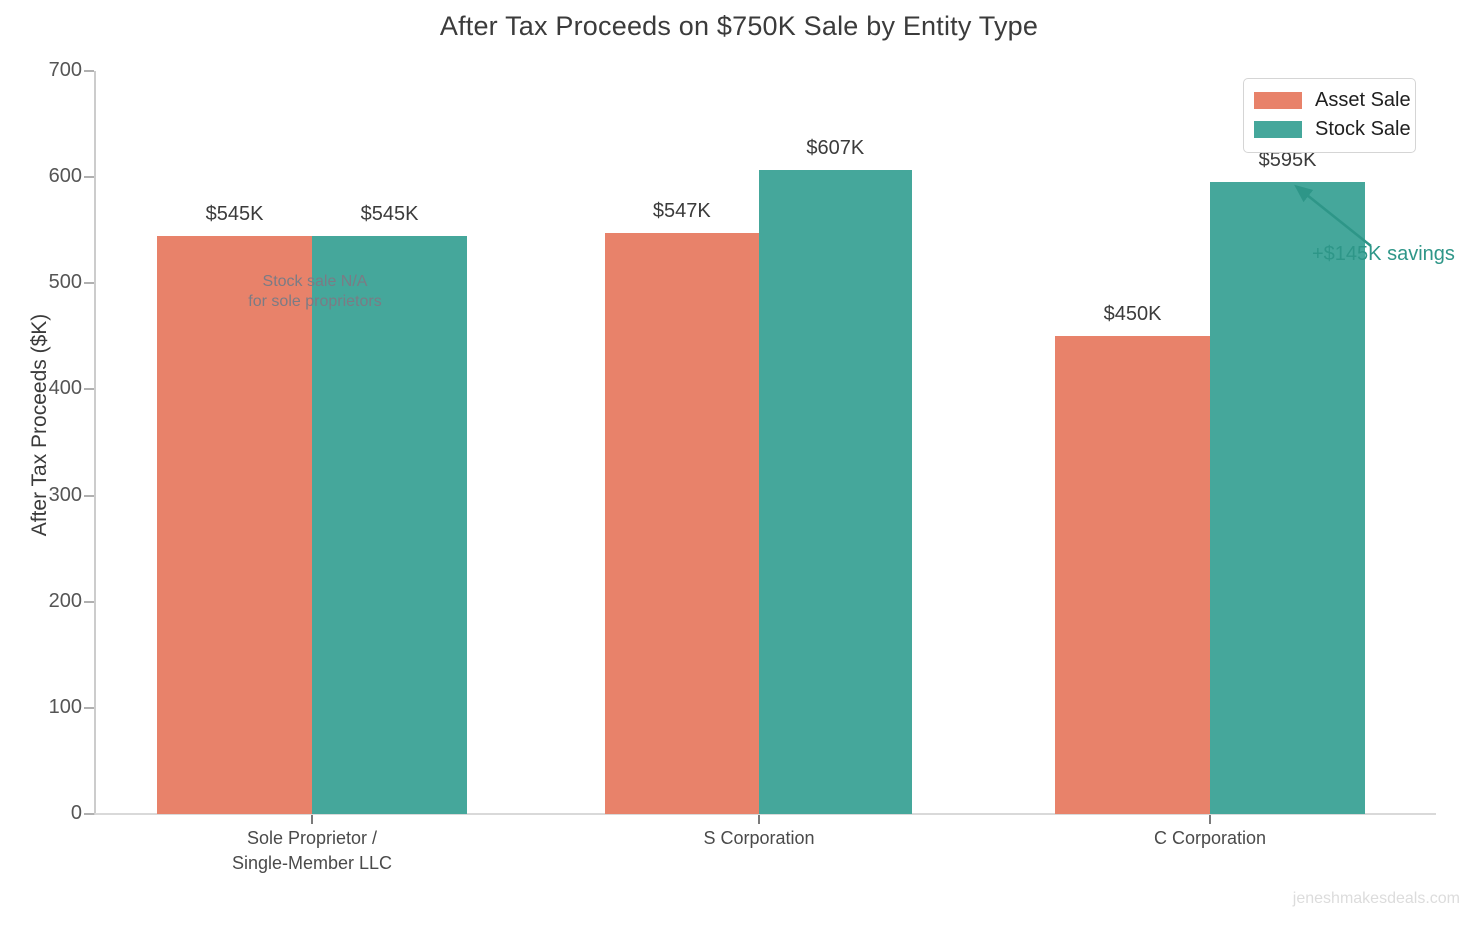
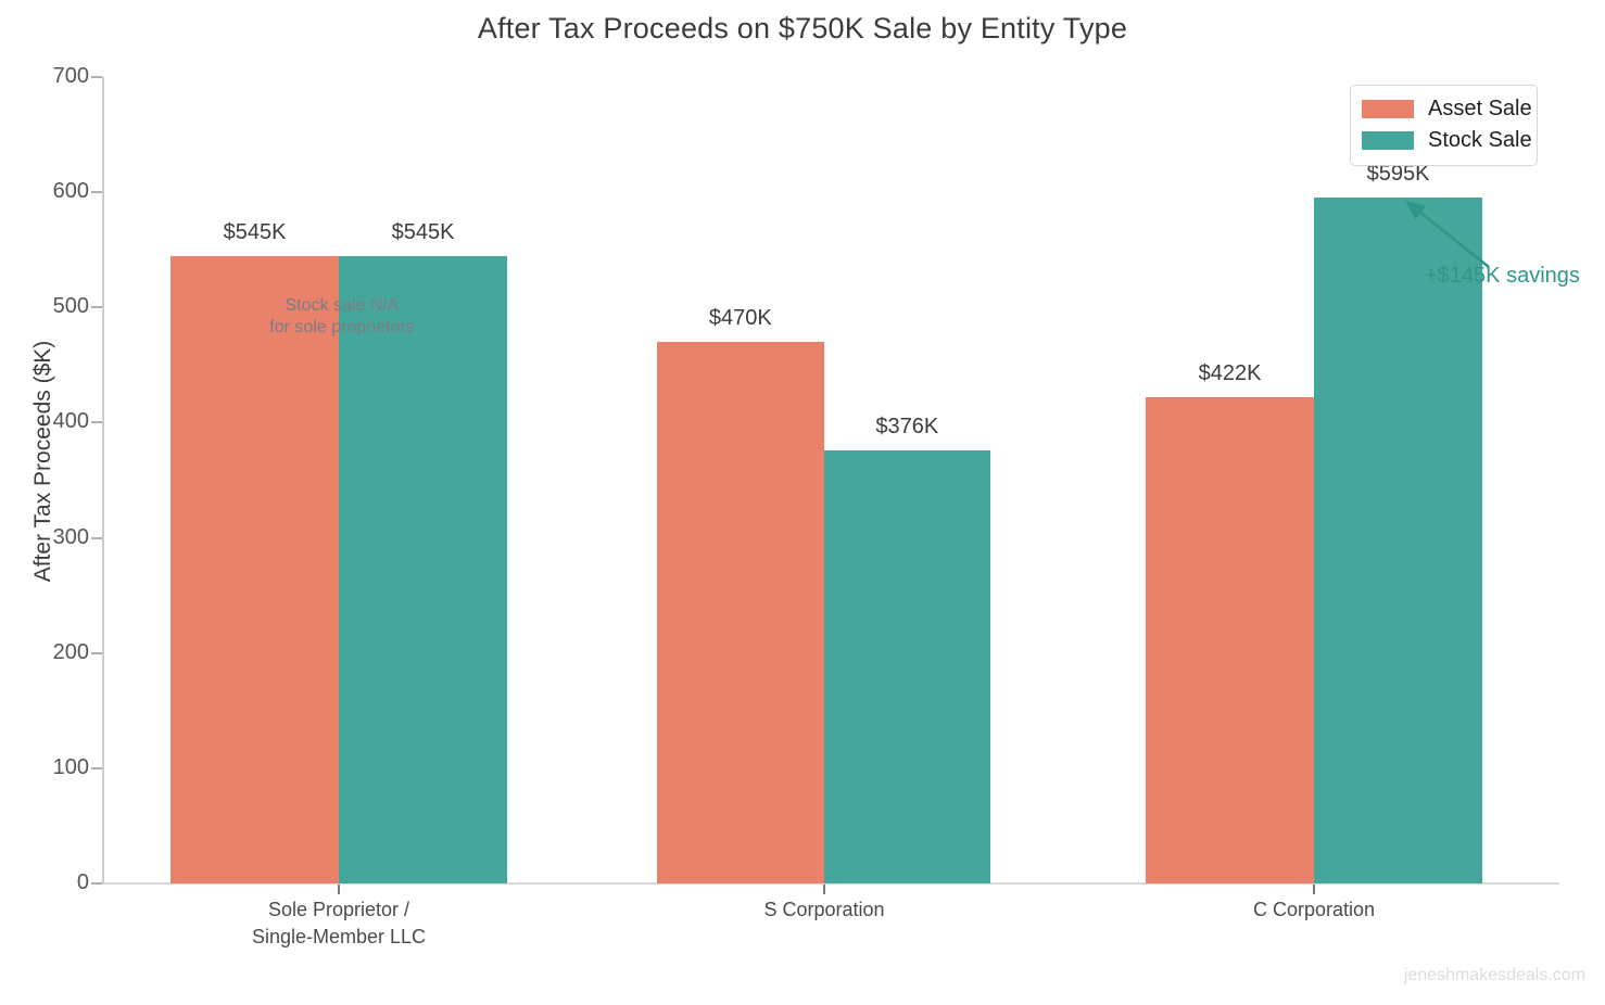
Asset Sale/S Corporation: $547K -> $470K
Stock Sale/S Corporation: $607K -> $376K
Asset Sale/C Corporation: $450K -> $422K
